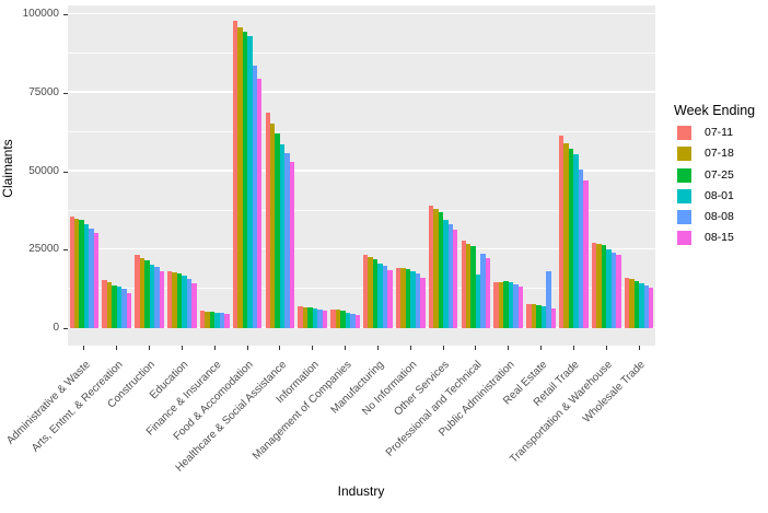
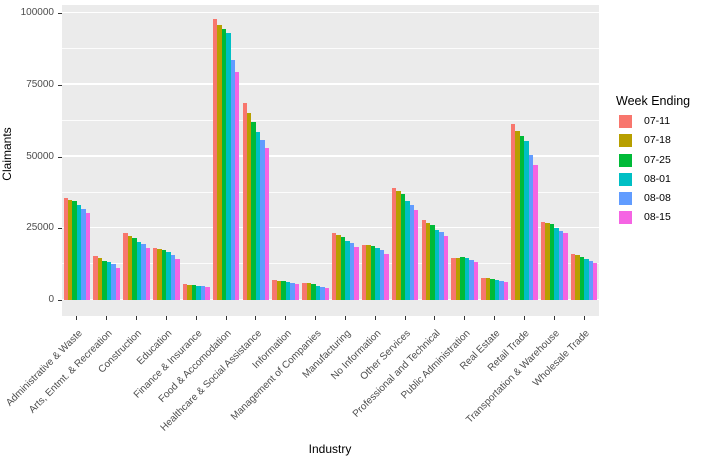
08-01/Professional and Technical: 17000 -> 24000
08-08/Real Estate: 18000 -> 7000
